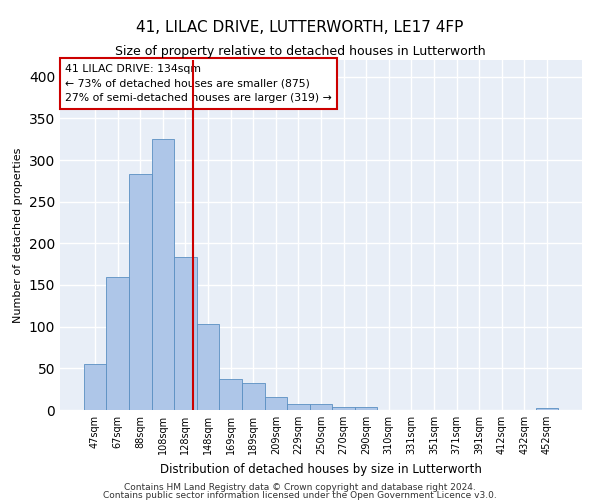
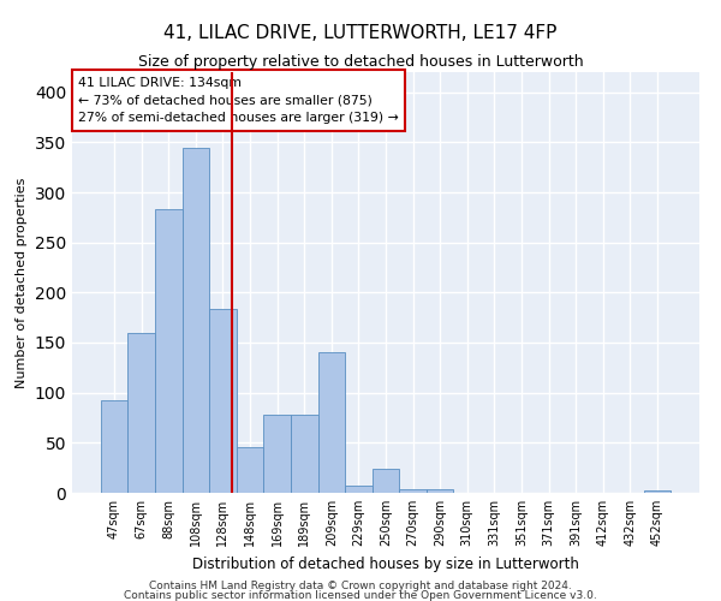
47sqm: 55 -> 92
108sqm: 325 -> 344
148sqm: 103 -> 46
169sqm: 37 -> 78
189sqm: 33 -> 78
209sqm: 16 -> 140
250sqm: 7 -> 24
